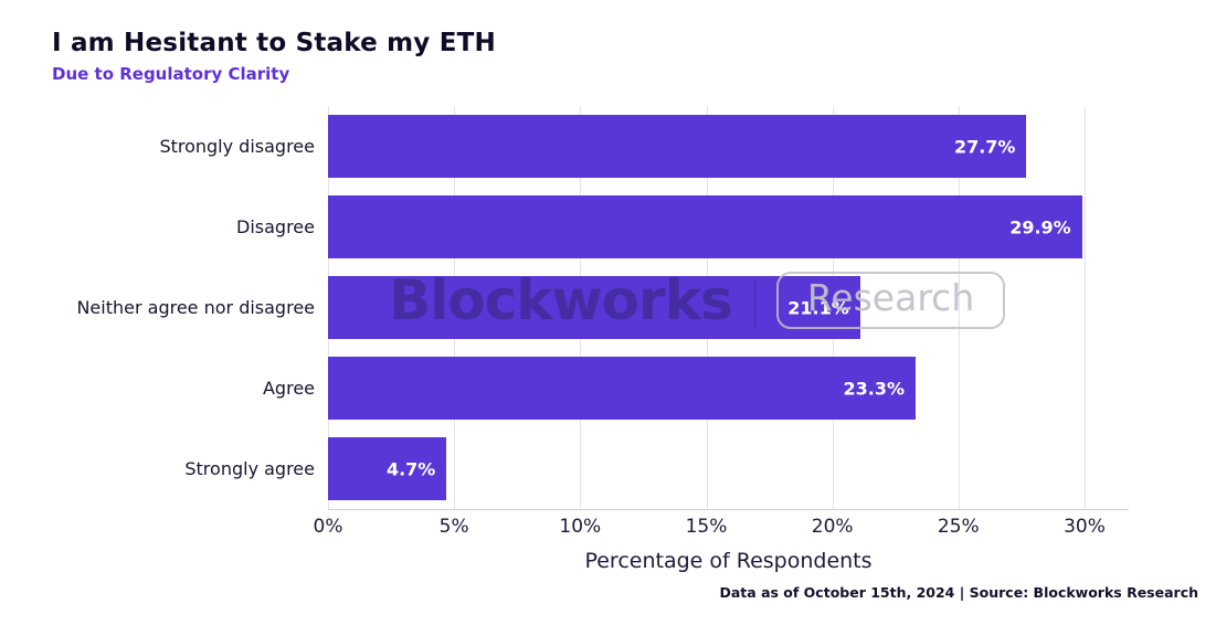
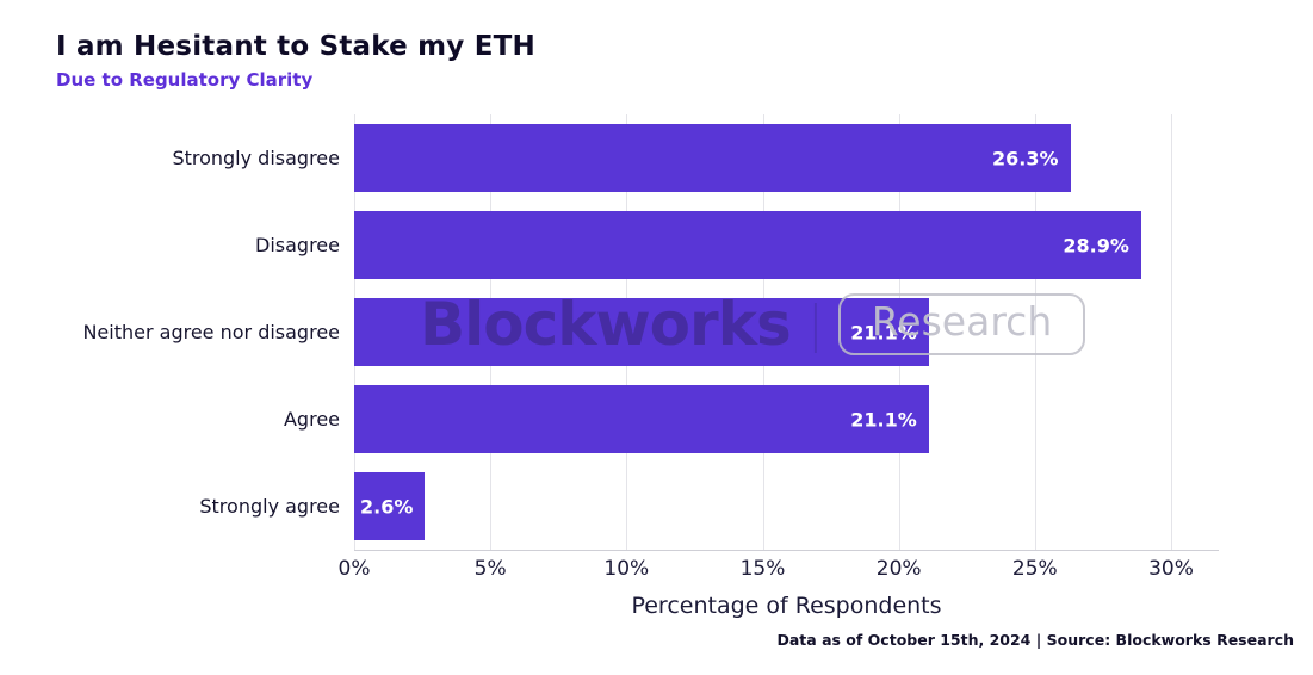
Strongly disagree: 27.7% -> 26.3%
Disagree: 29.9% -> 28.9%
Agree: 23.3% -> 21.1%
Strongly agree: 4.7% -> 2.6%
